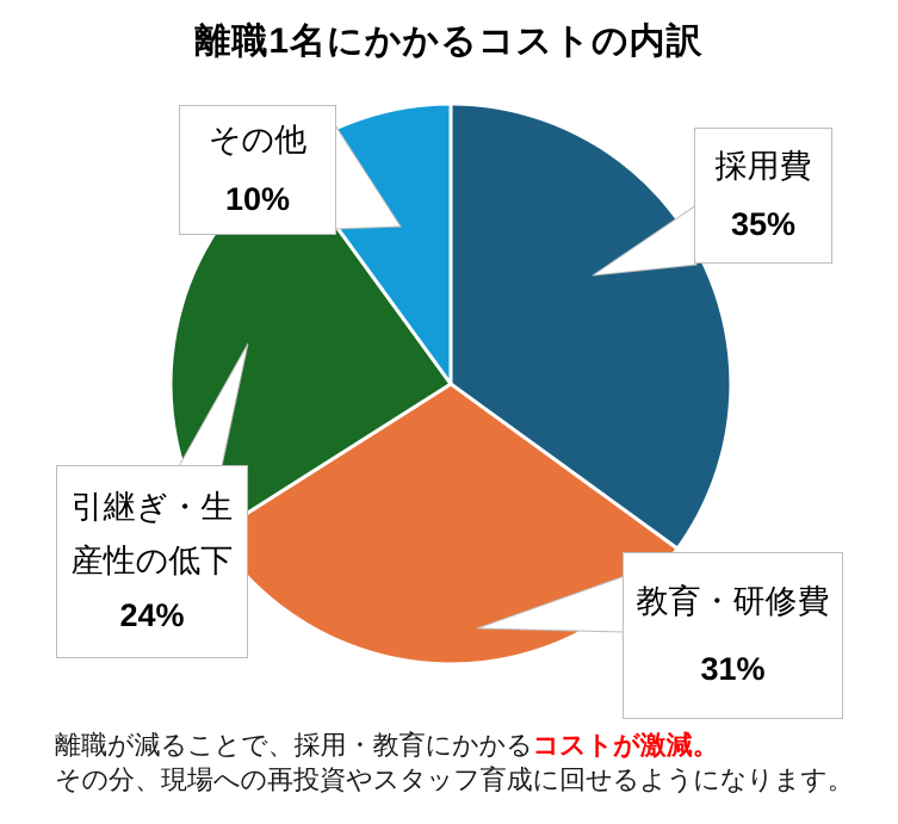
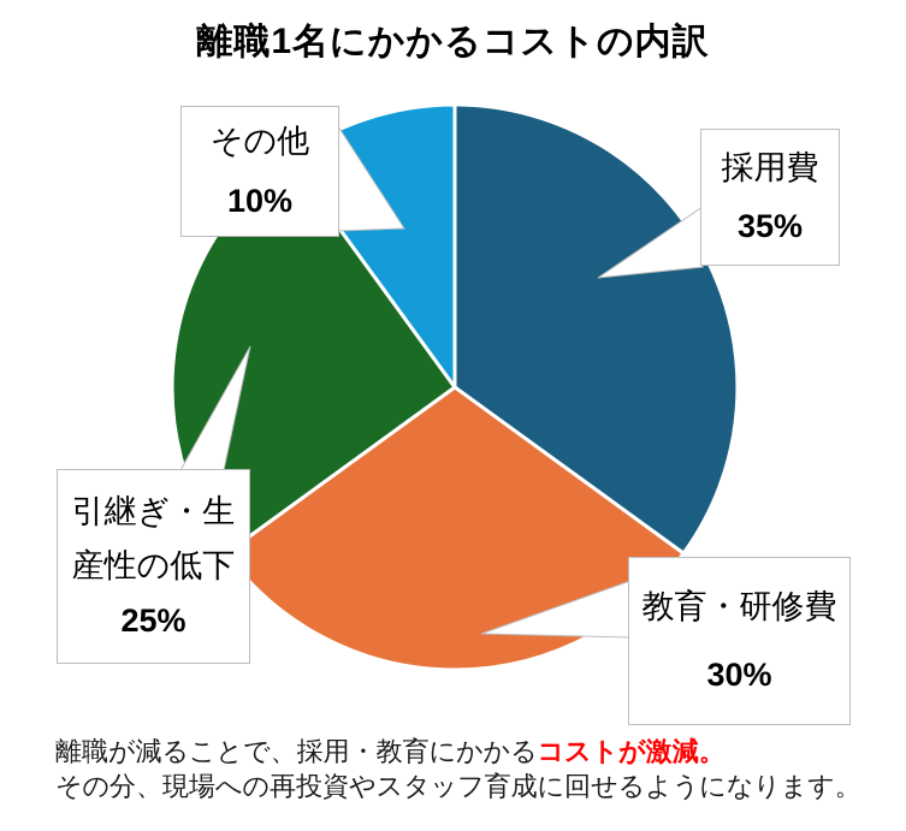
教育・研修費: 31% -> 30%
引継ぎ・生産性の低下: 24% -> 25%
